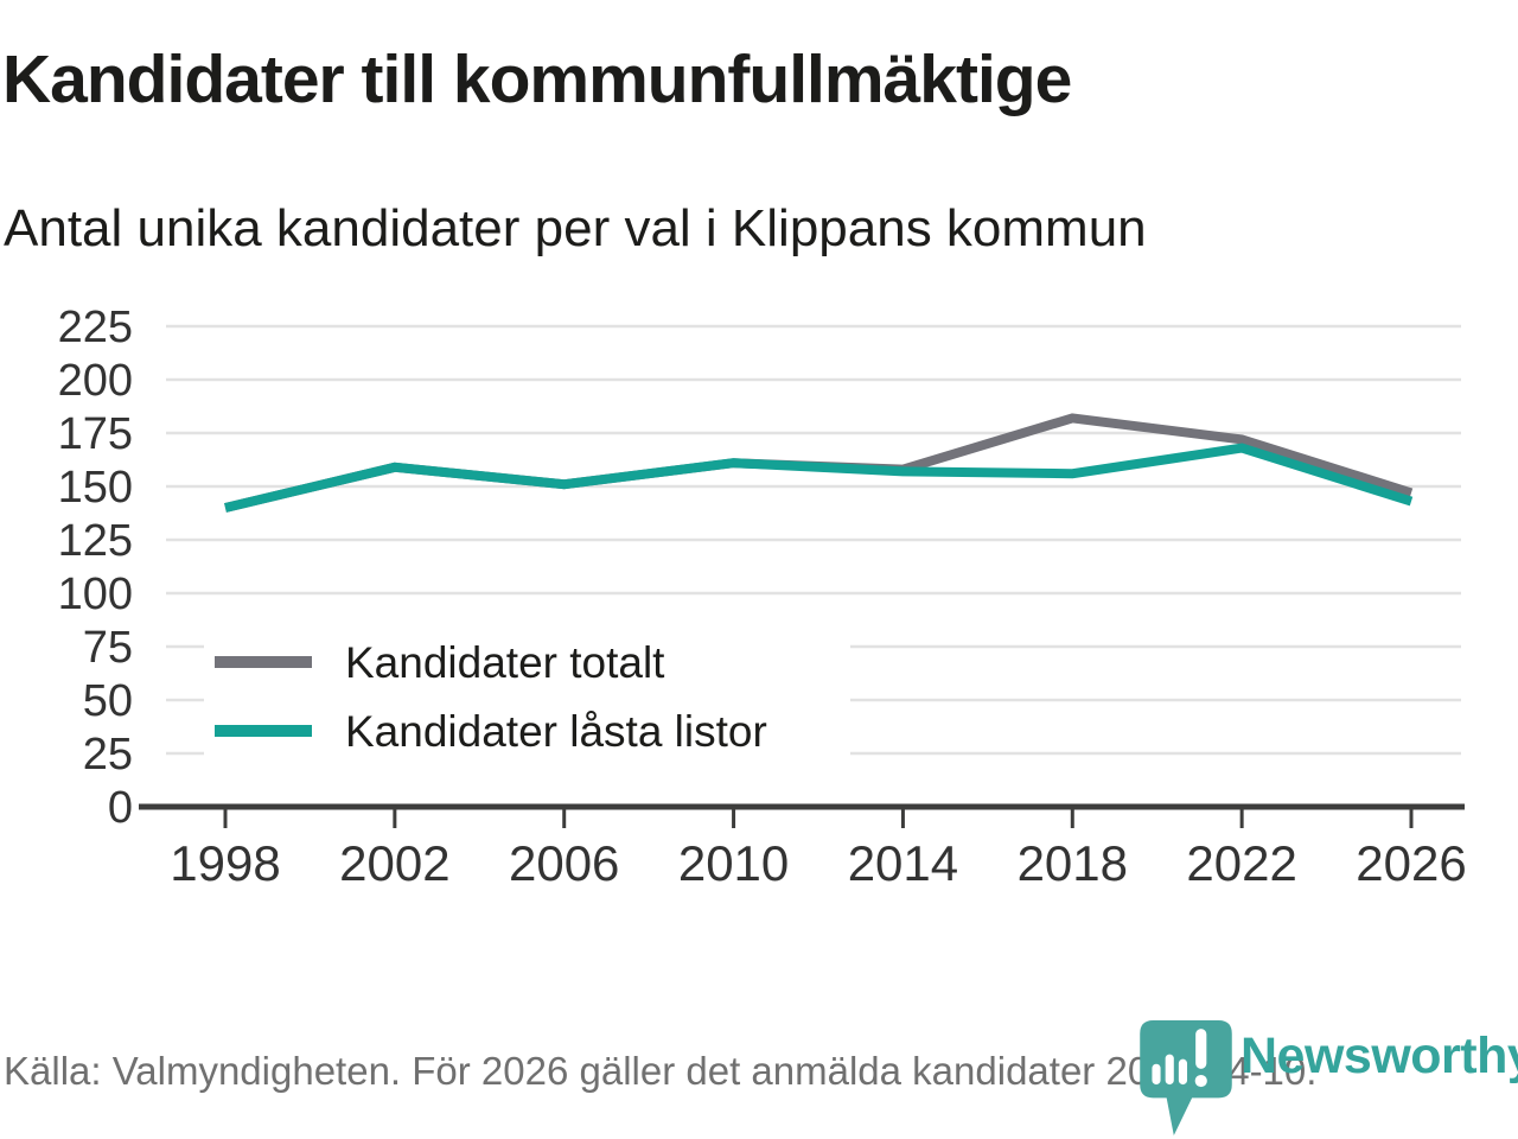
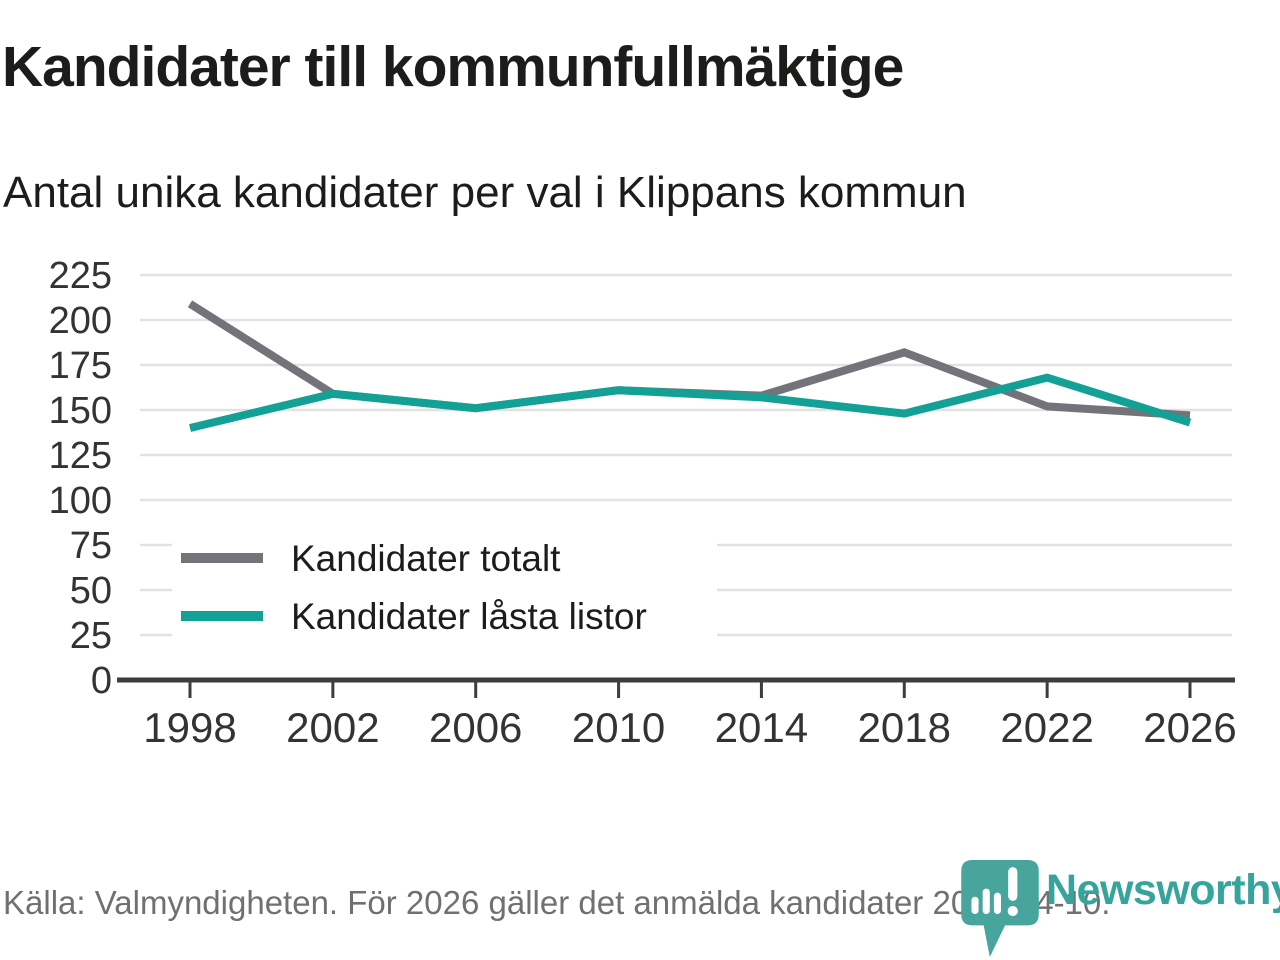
Kandidater totalt/1998: 140 -> 209
Kandidater låsta listor/2018: 156 -> 148
Kandidater totalt/2022: 172 -> 152
